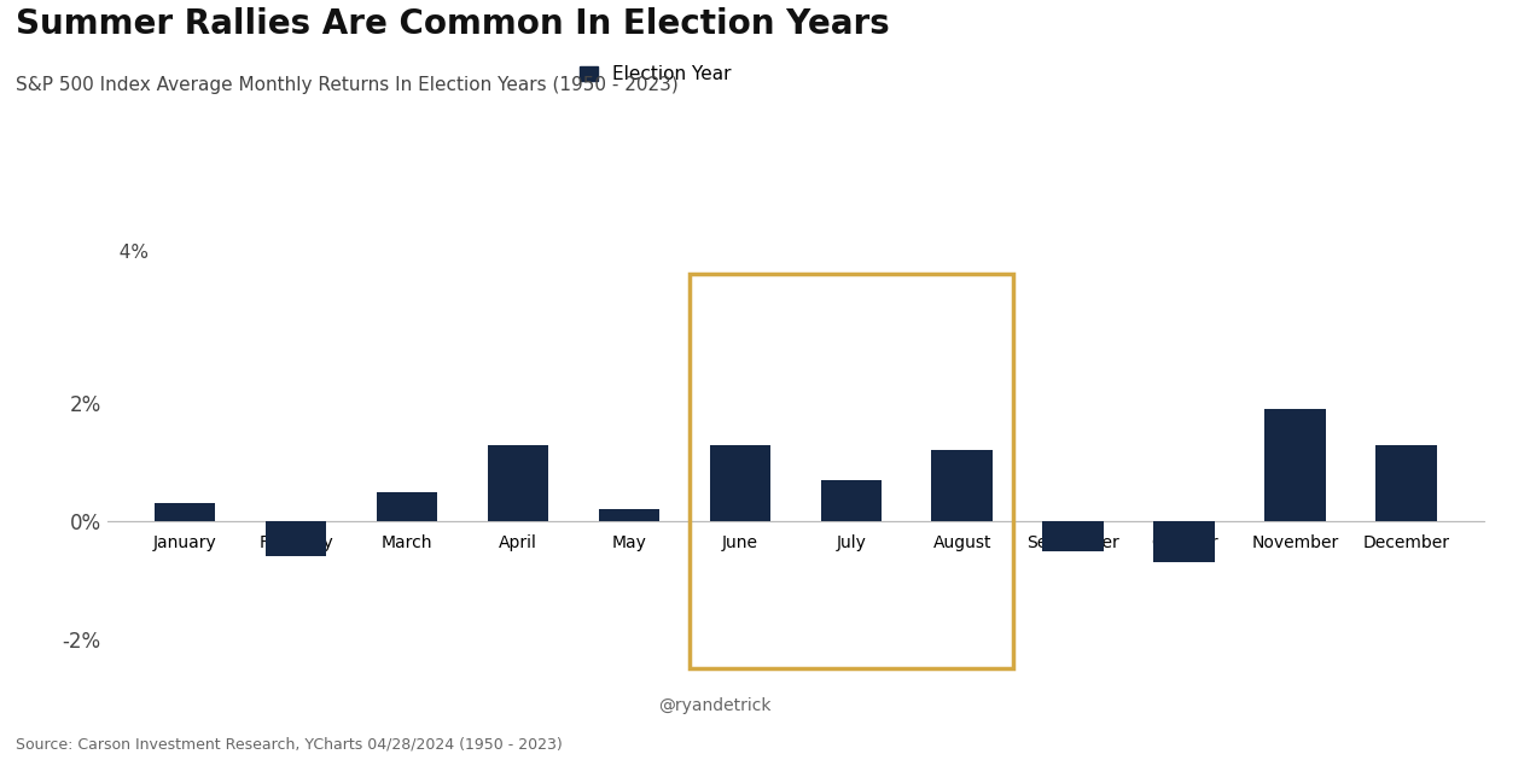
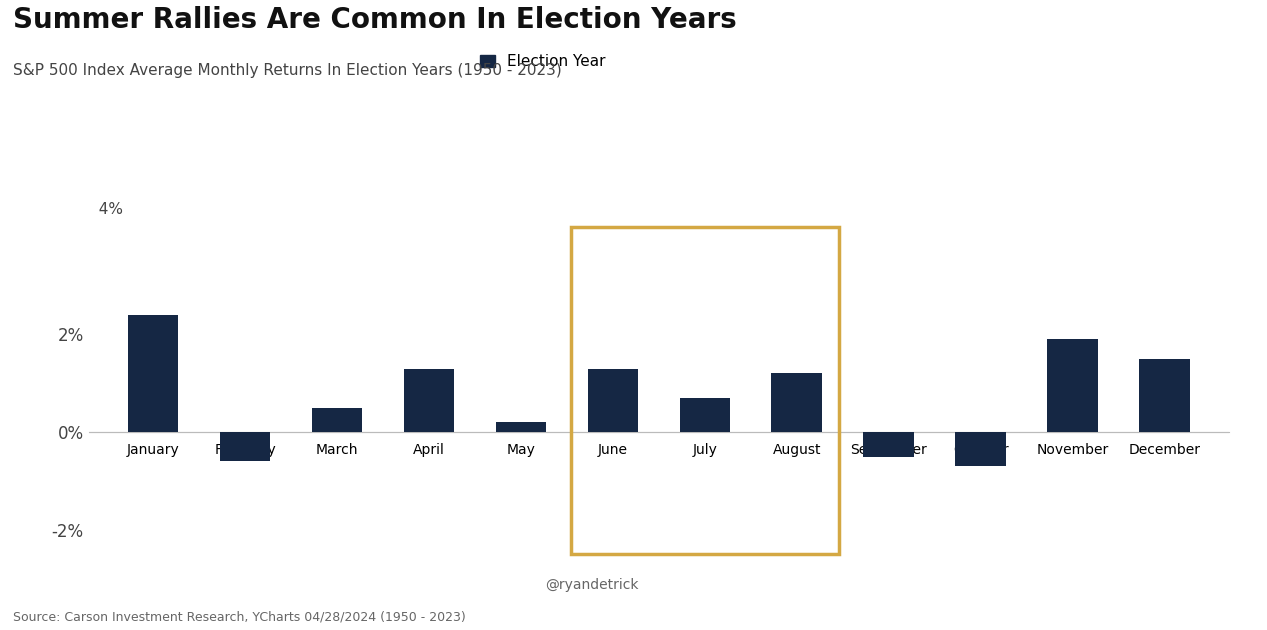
January: 0.3% -> 2.4%
December: 1.3% -> 1.5%
